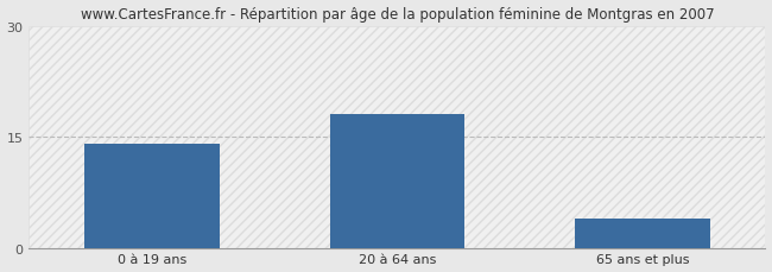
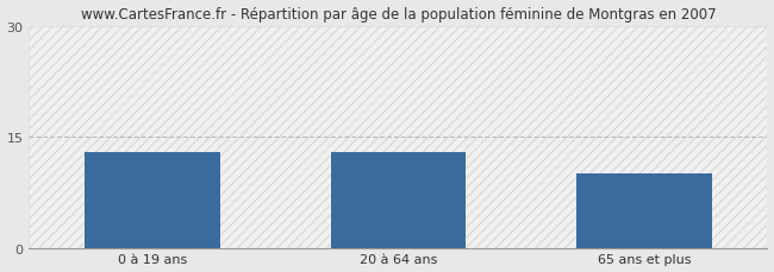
0 à 19 ans: 14 -> 13
20 à 64 ans: 18 -> 13
65 ans et plus: 4 -> 10
